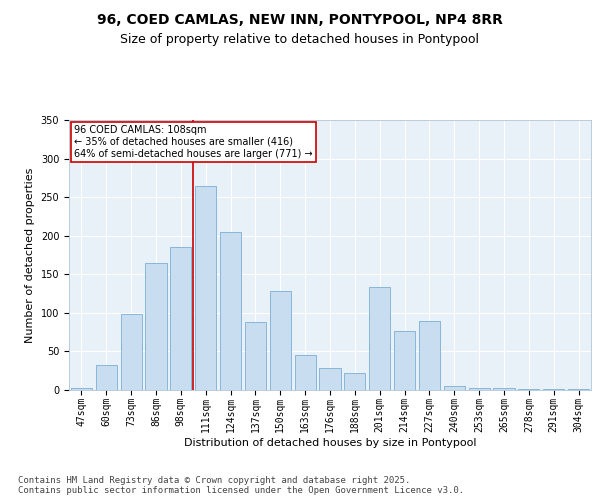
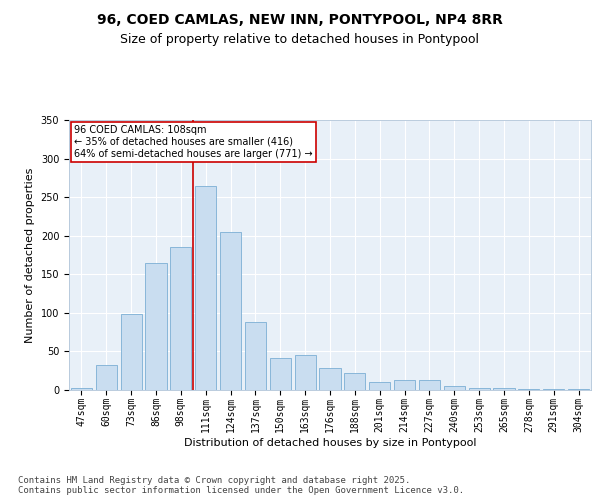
150sqm: 128 -> 42
201sqm: 134 -> 10
214sqm: 76 -> 13
227sqm: 90 -> 13
